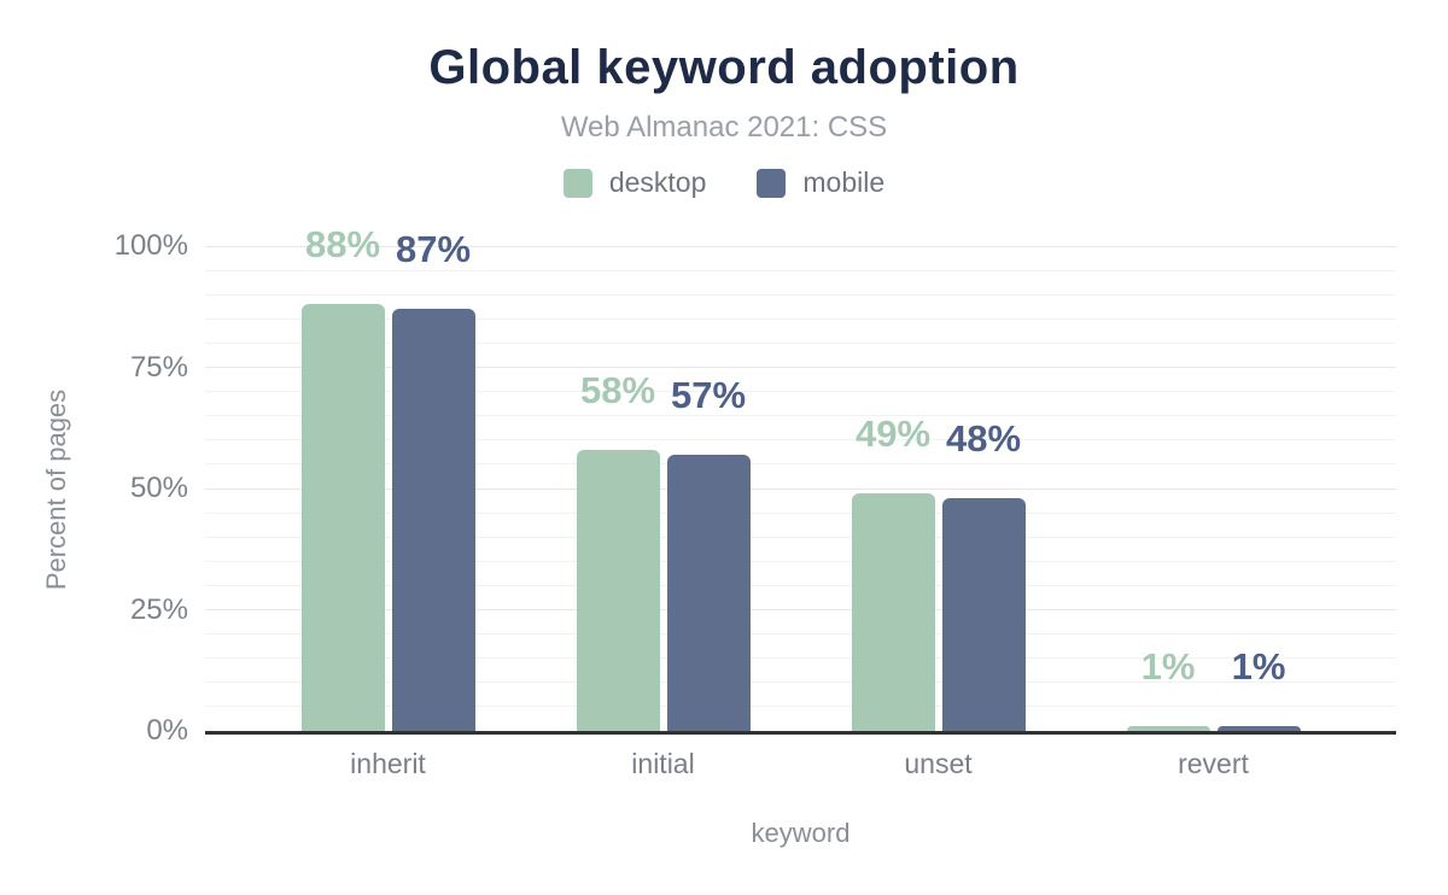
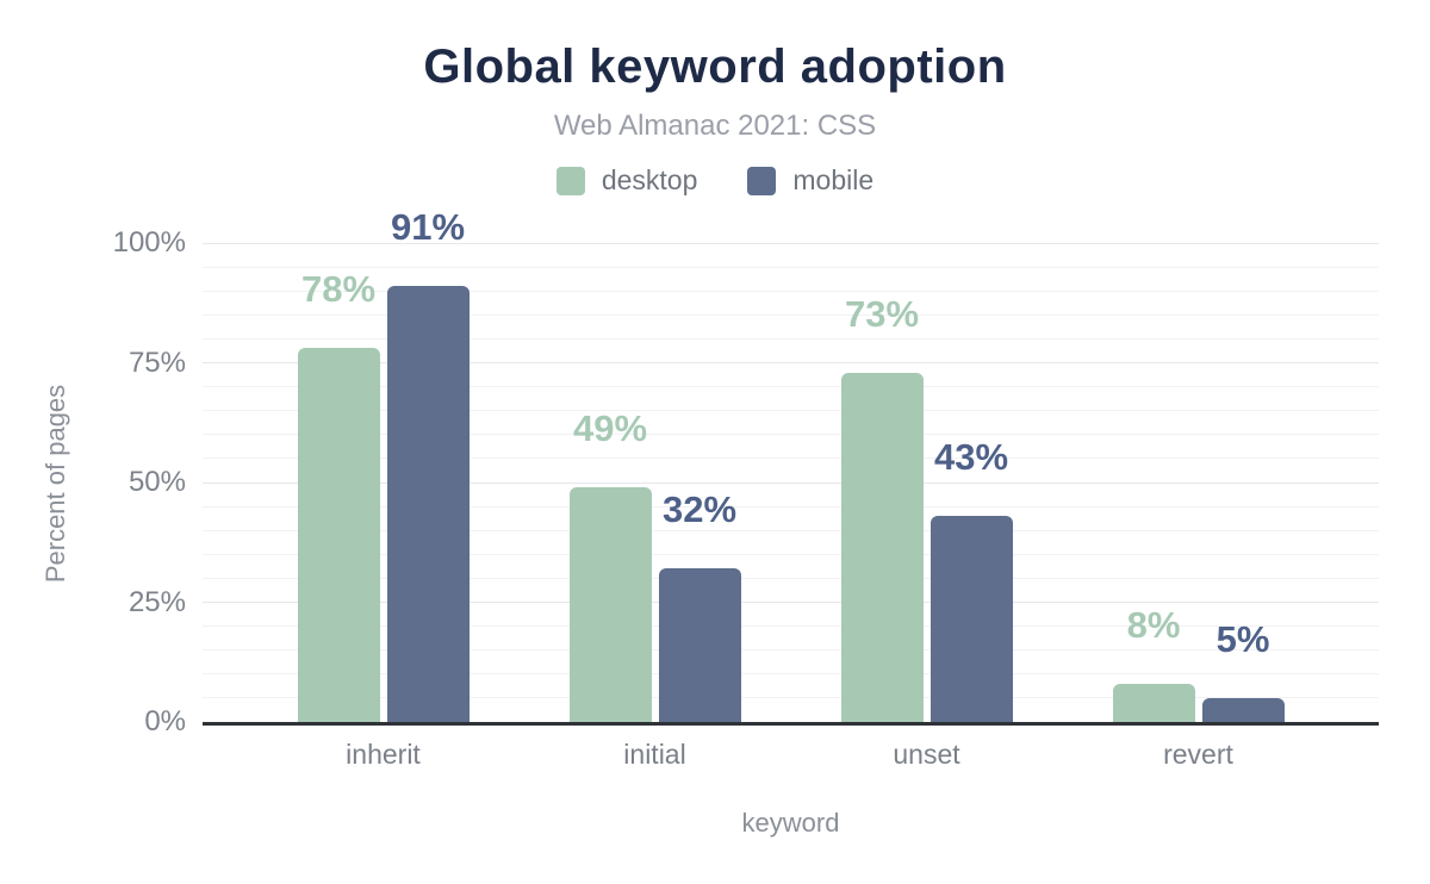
desktop/inherit: 88% -> 78%
mobile/inherit: 87% -> 91%
desktop/initial: 58% -> 49%
mobile/initial: 57% -> 32%
desktop/unset: 49% -> 73%
mobile/unset: 48% -> 43%
desktop/revert: 1% -> 8%
mobile/revert: 1% -> 5%
